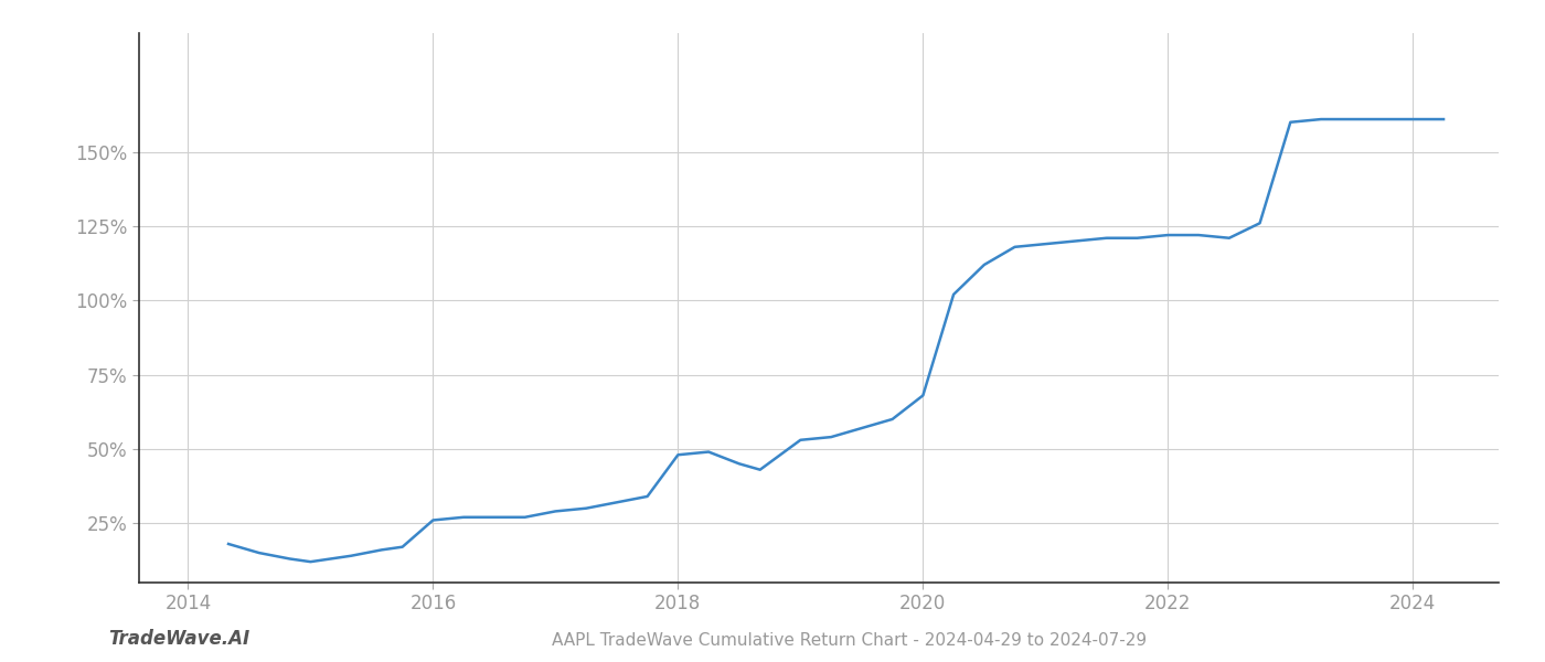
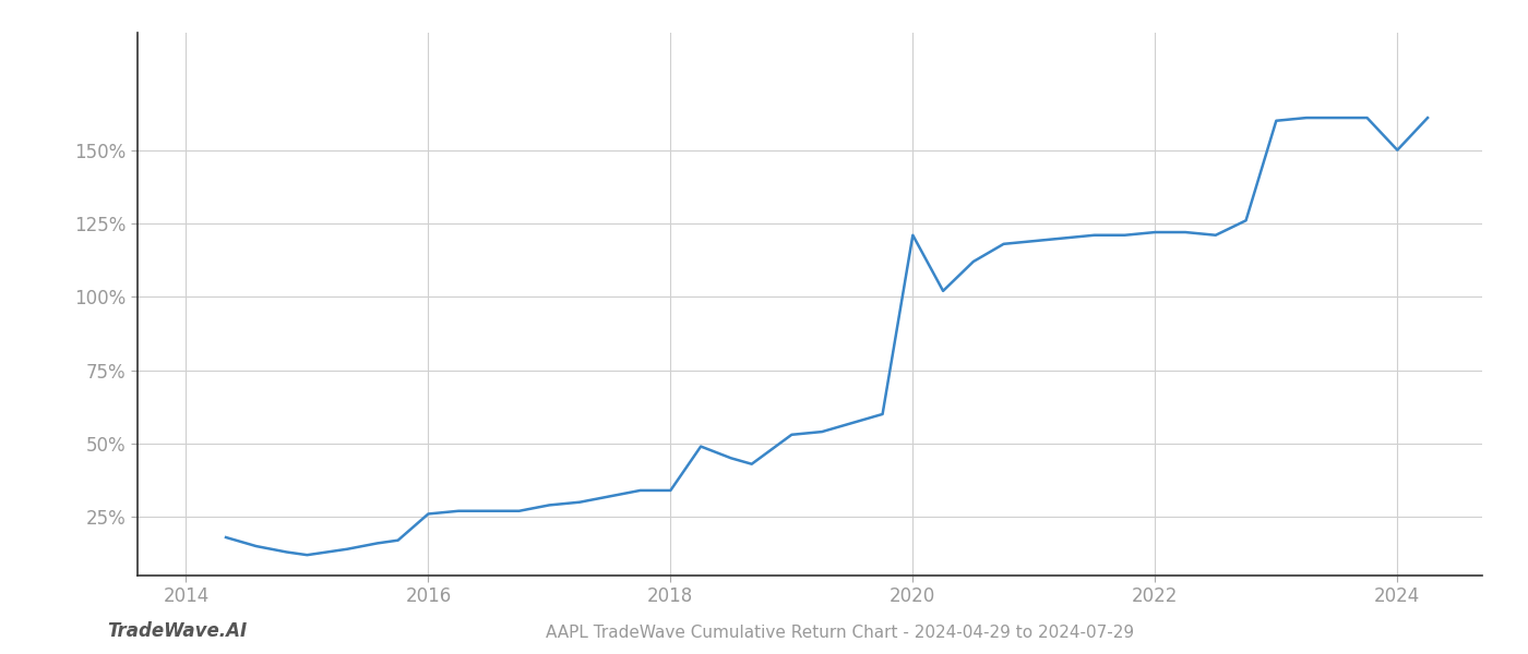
2018: 48% -> 34%
2020: 68% -> 121%
2024: 161% -> 150%
